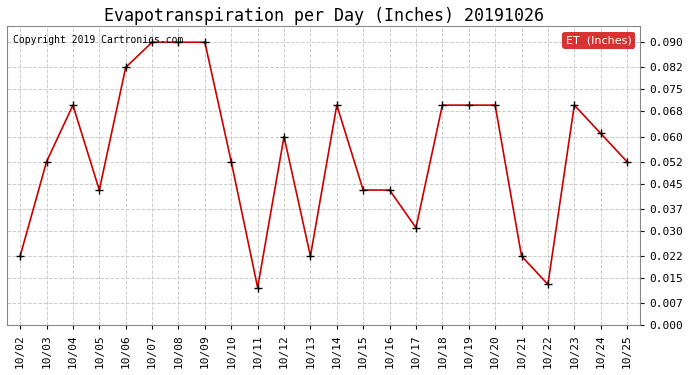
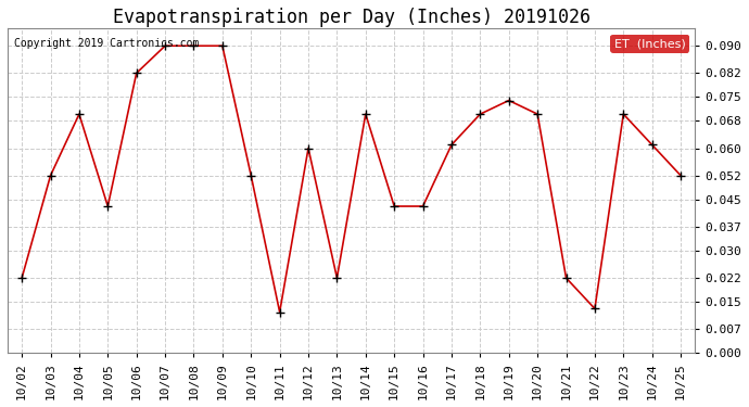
10/17: 0.031 -> 0.061
10/19: 0.070 -> 0.074
